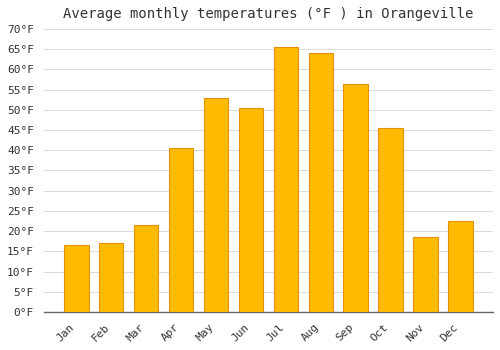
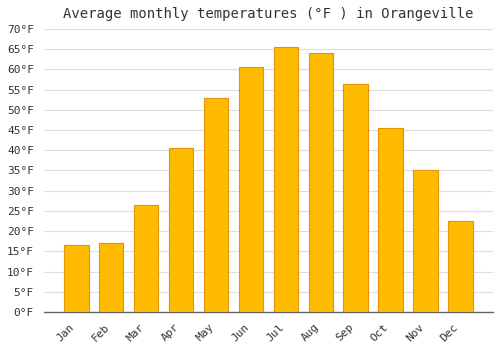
Mar: 21.5°F -> 26.5°F
Jun: 50.5°F -> 60.5°F
Nov: 18.5°F -> 35.0°F
